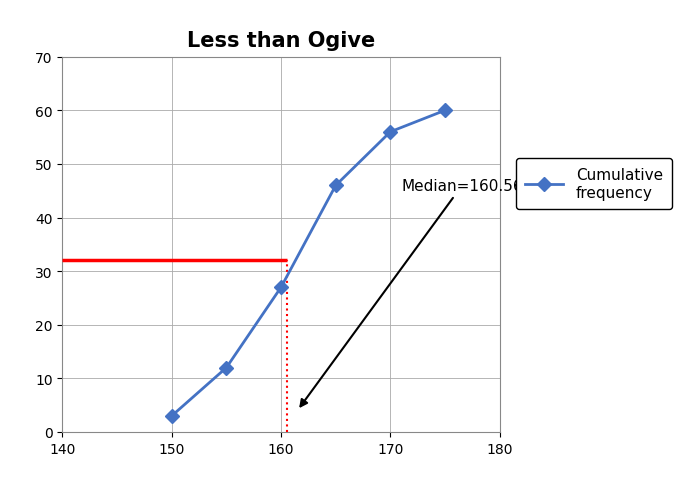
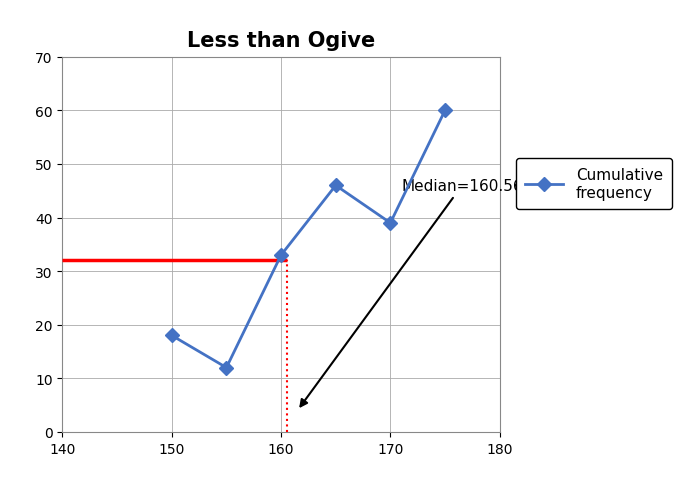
150: 3 -> 18
160: 27 -> 33
170: 56 -> 39
